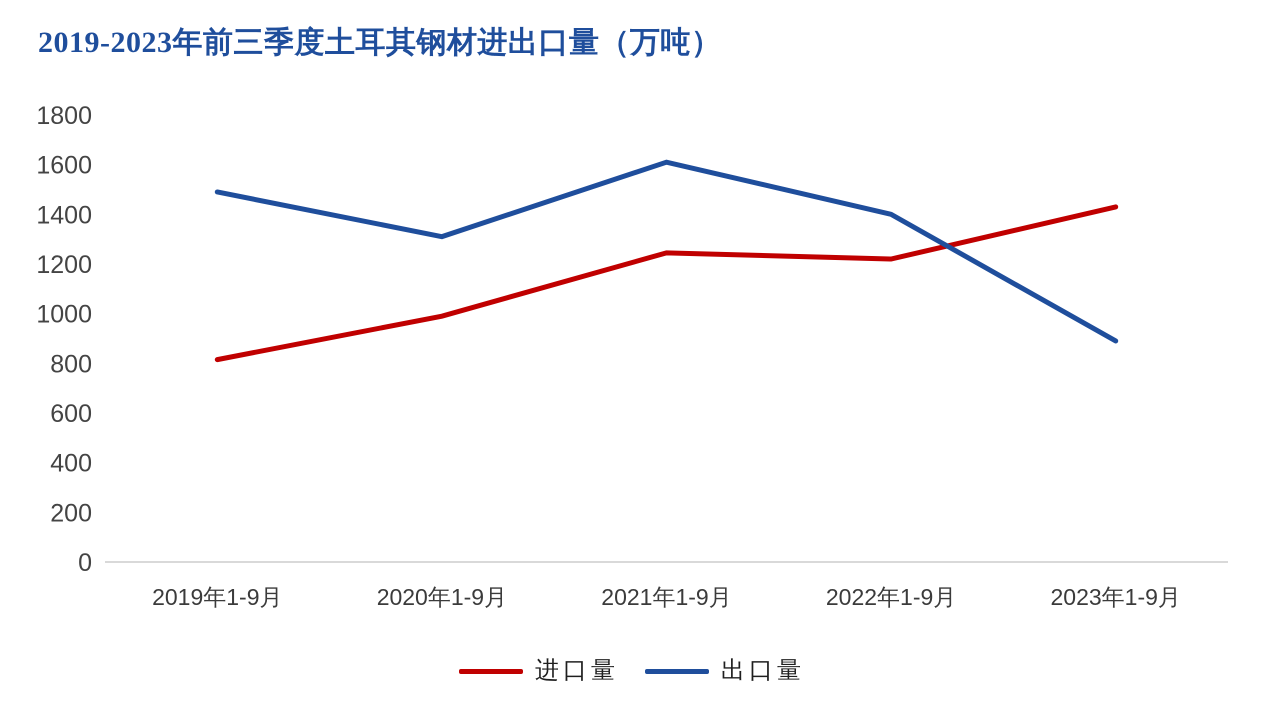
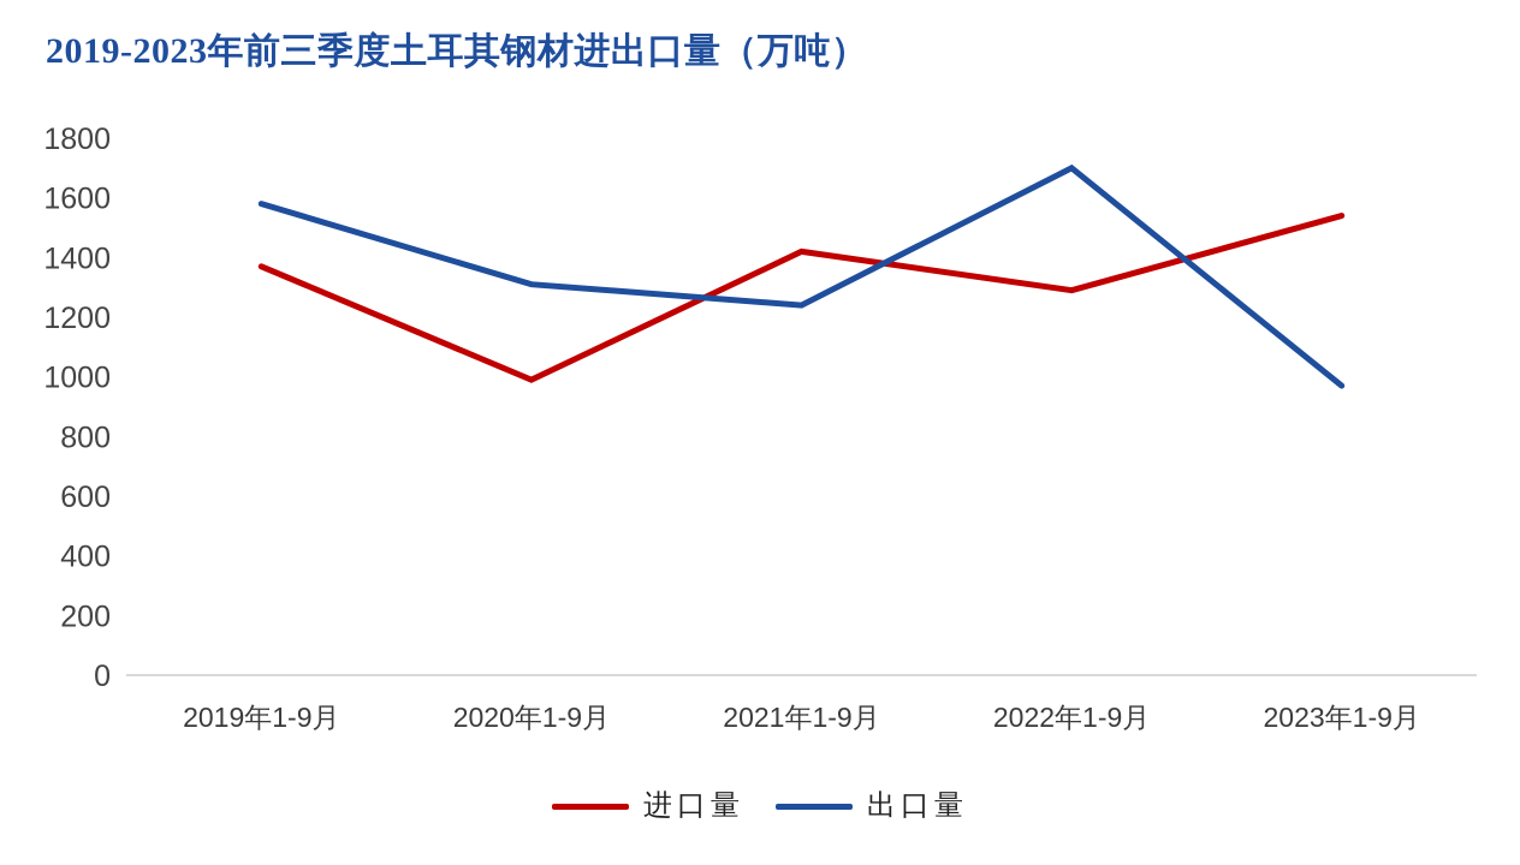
进口量/2019年1-9月: 820 -> 1370
出口量/2019年1-9月: 1490 -> 1580
进口量/2021年1-9月: 1240 -> 1420
出口量/2021年1-9月: 1610 -> 1240
进口量/2022年1-9月: 1220 -> 1290
出口量/2022年1-9月: 1400 -> 1700
进口量/2023年1-9月: 1430 -> 1540
出口量/2023年1-9月: 890 -> 970
